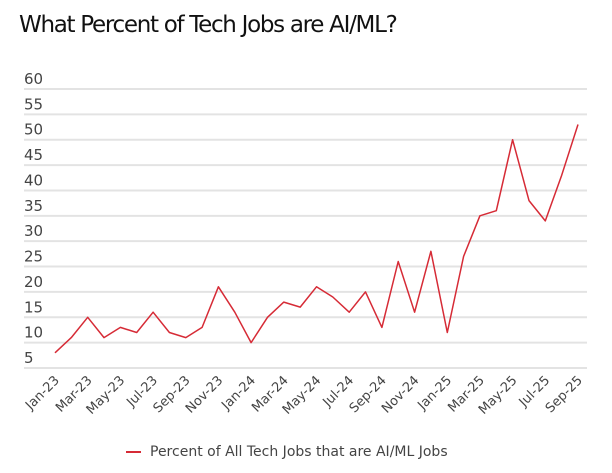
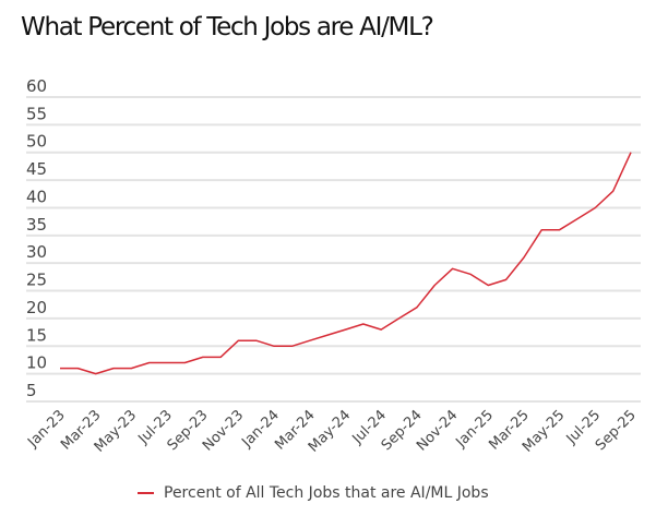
Jan-23: 8 -> 11
Mar-23: 15 -> 10
May-23: 13 -> 11
Jul-23: 16 -> 12
Sep-23: 11 -> 13
Nov-23: 21 -> 16
Jan-24: 10 -> 15
Mar-24: 18 -> 16
May-24: 21 -> 18
Jul-24: 16 -> 18
Sep-24: 13 -> 22
Nov-24: 16 -> 29
Jan-25: 12 -> 26
Mar-25: 35 -> 31
May-25: 50 -> 36
Jul-25: 34 -> 40
Sep-25: 53 -> 50
